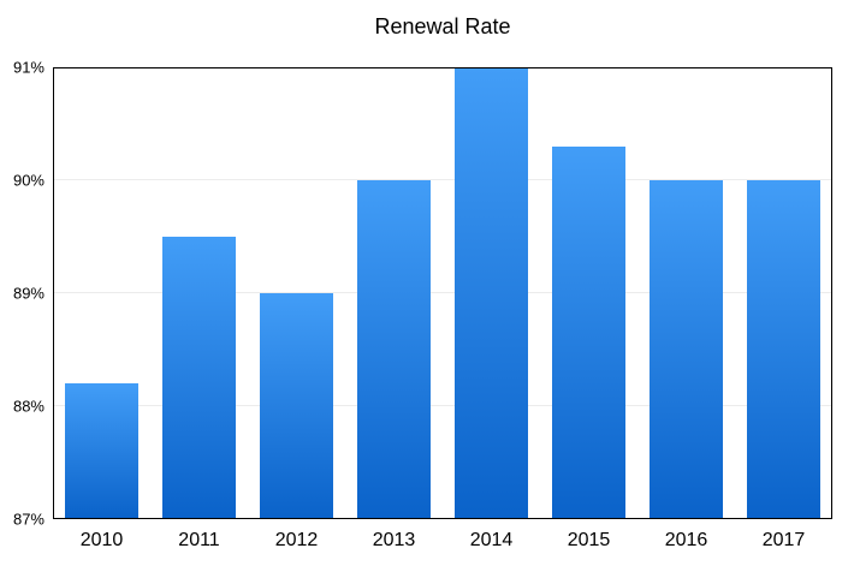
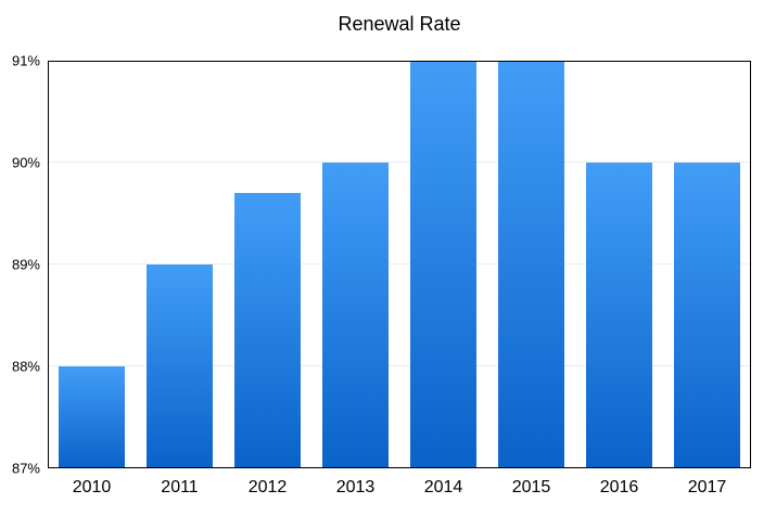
2010: 88.2% -> 88.0%
2011: 89.5% -> 89.0%
2012: 89.0% -> 89.7%
2015: 90.3% -> 91.0%
